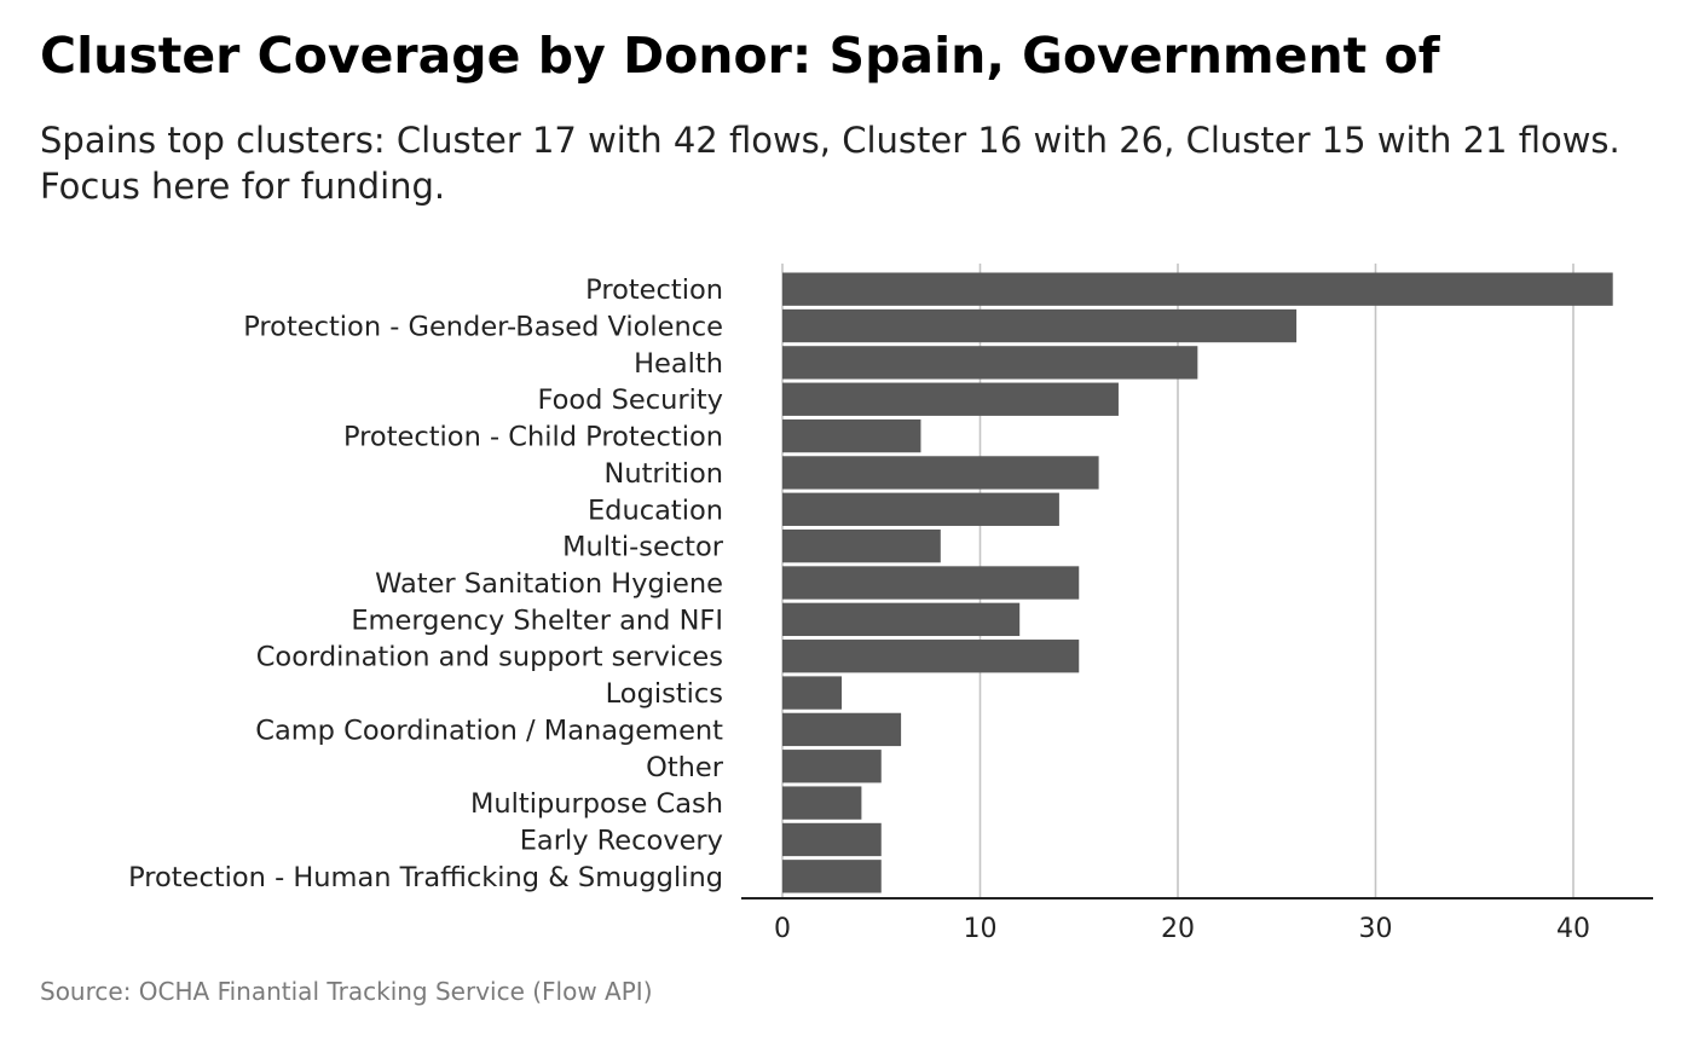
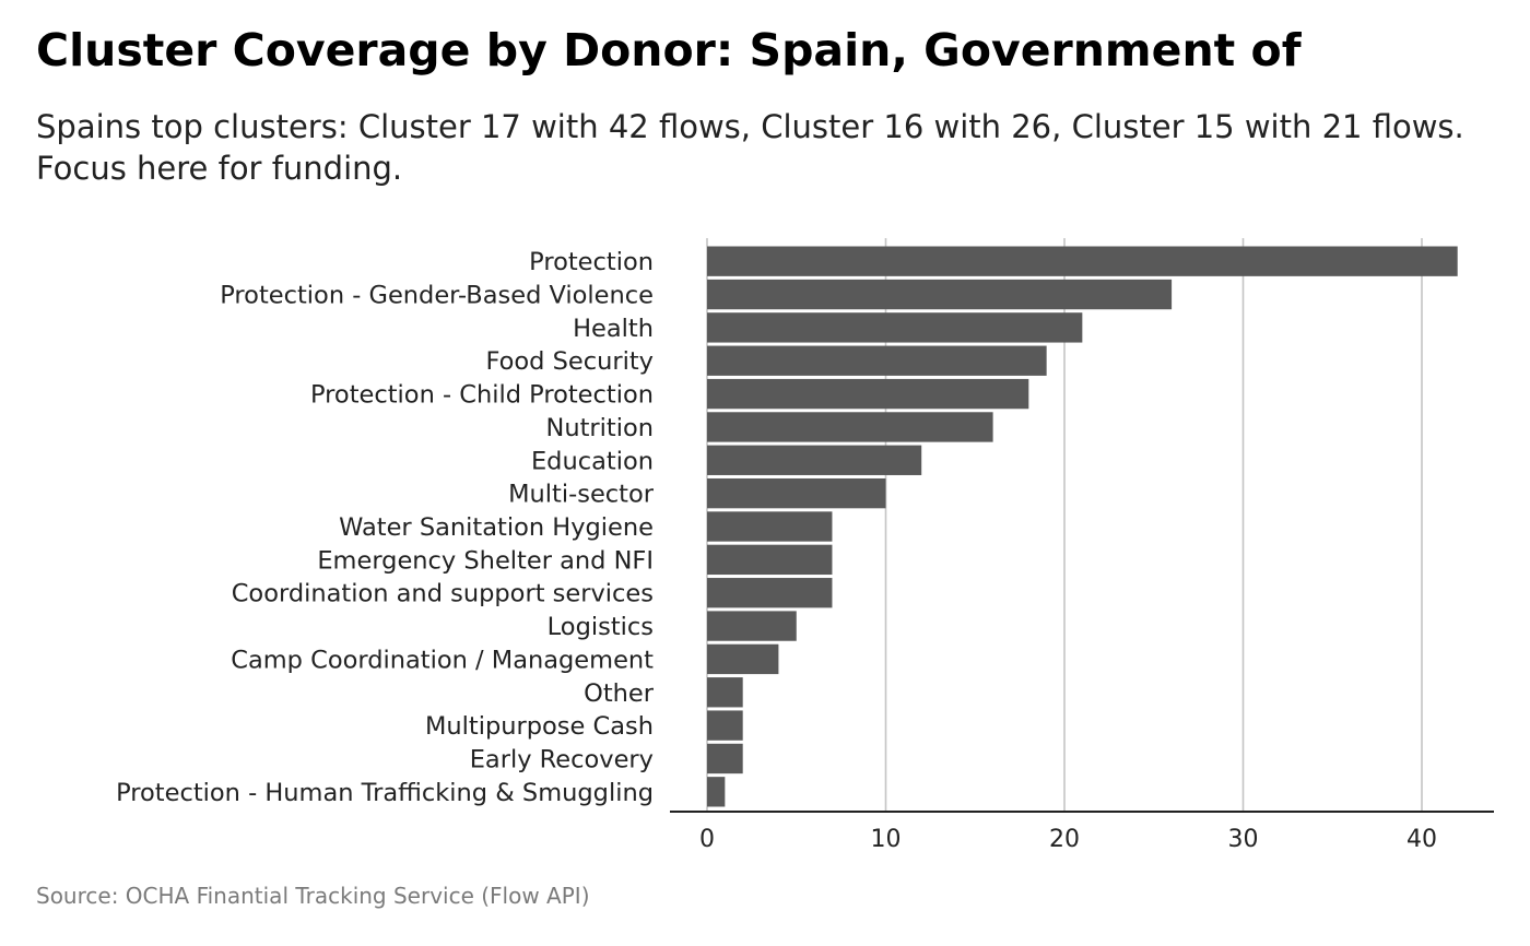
Food Security: 17 -> 19
Protection - Child Protection: 7 -> 18
Education: 14 -> 12
Multi-sector: 8 -> 10
Water Sanitation Hygiene: 15 -> 7
Emergency Shelter and NFI: 12 -> 7
Coordination and support services: 15 -> 7
Logistics: 3 -> 5
Camp Coordination / Management: 6 -> 4
Other: 5 -> 2
Multipurpose Cash: 4 -> 2
Early Recovery: 5 -> 2
Protection - Human Trafficking & Smuggling: 5 -> 1
